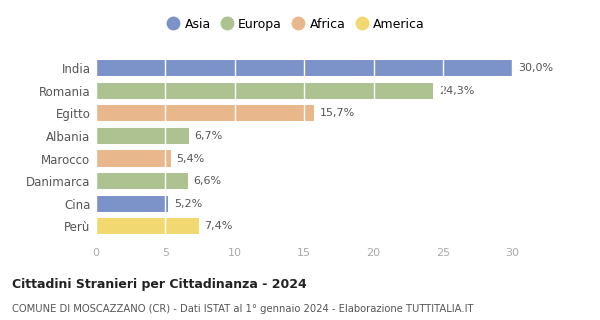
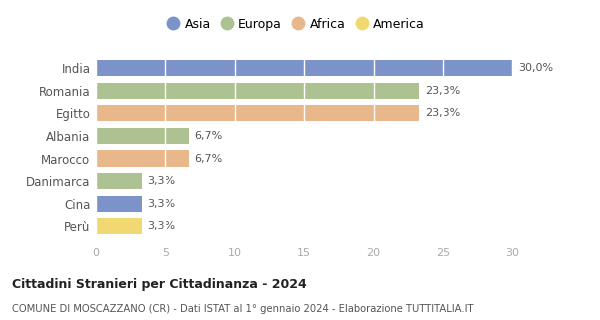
Romania: 24,3% -> 23,3%
Egitto: 15,7% -> 23,3%
Marocco: 5,4% -> 6,7%
Danimarca: 6,6% -> 3,3%
Cina: 5,2% -> 3,3%
Perù: 7,4% -> 3,3%
